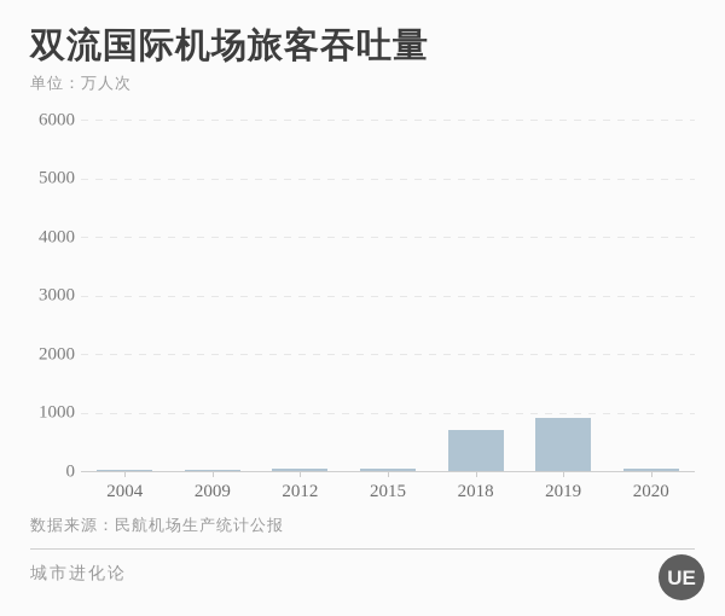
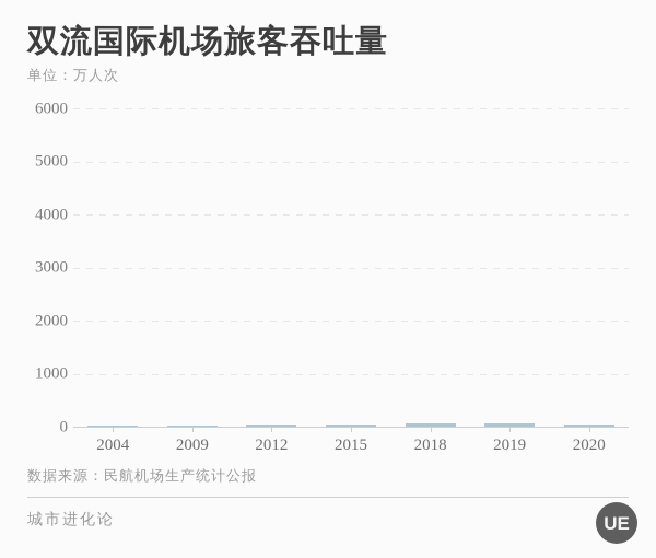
2018: 700 -> 100
2019: 900 -> 100
